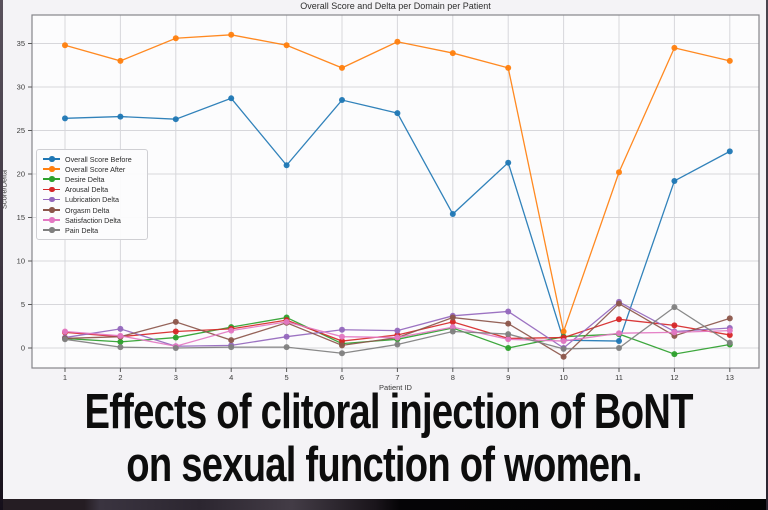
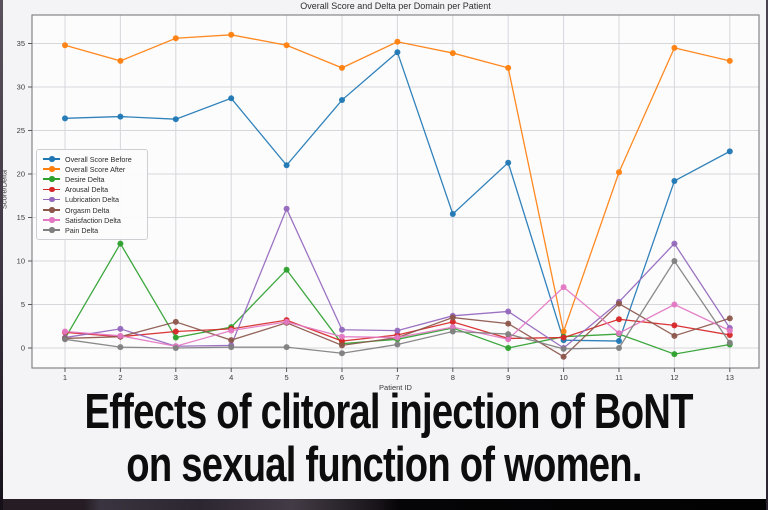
Desire Delta/2: 1 -> 12
Desire Delta/5: 4 -> 9
Lubrication Delta/5: 1 -> 16
Overall Score Before/7: 27 -> 34
Satisfaction Delta/10: 1 -> 7
Lubrication Delta/12: 2 -> 12
Satisfaction Delta/12: 2 -> 5
Pain Delta/12: 5 -> 10
